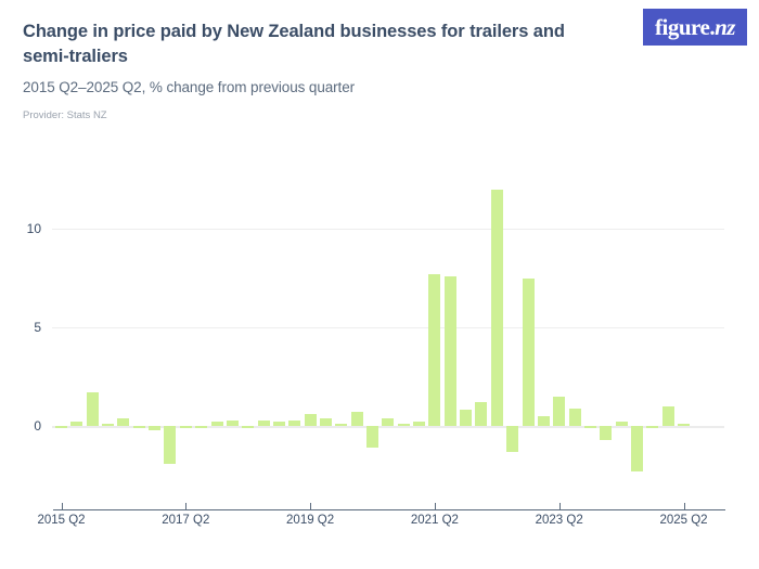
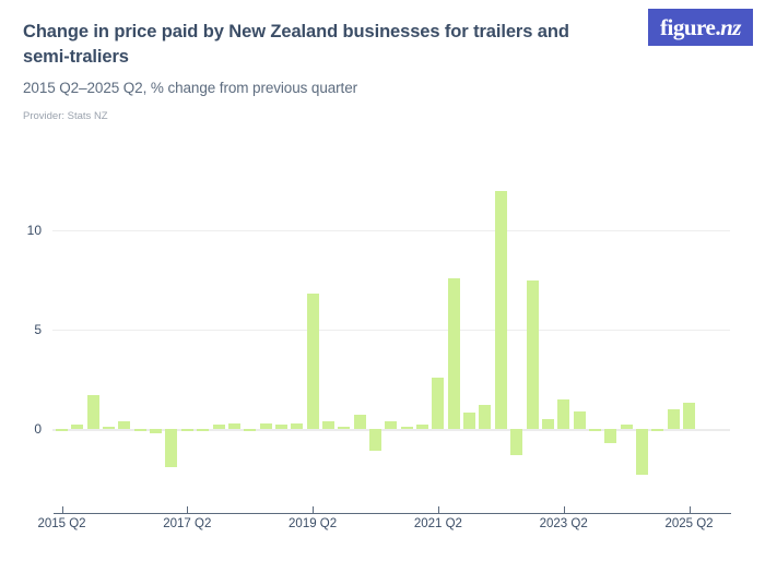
2019 Q2: 0.6 -> 6.8
2021 Q2: 7.7 -> 2.6
2025 Q2: 0.1 -> 1.3
